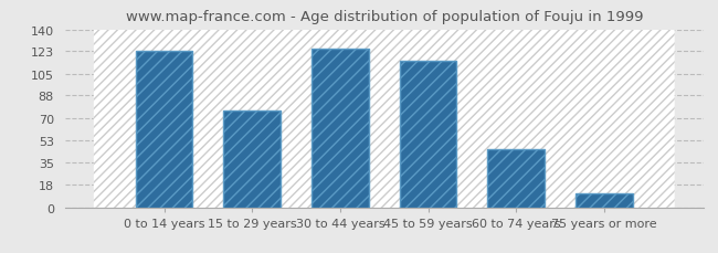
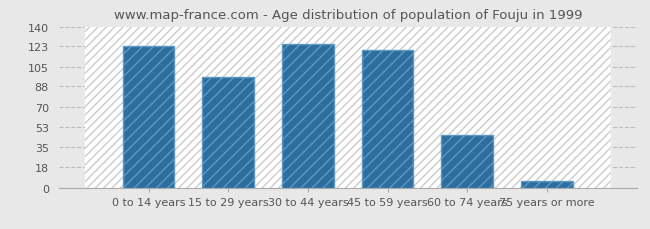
15 to 29 years: 76 -> 96
45 to 59 years: 115 -> 120
75 years or more: 11 -> 6
